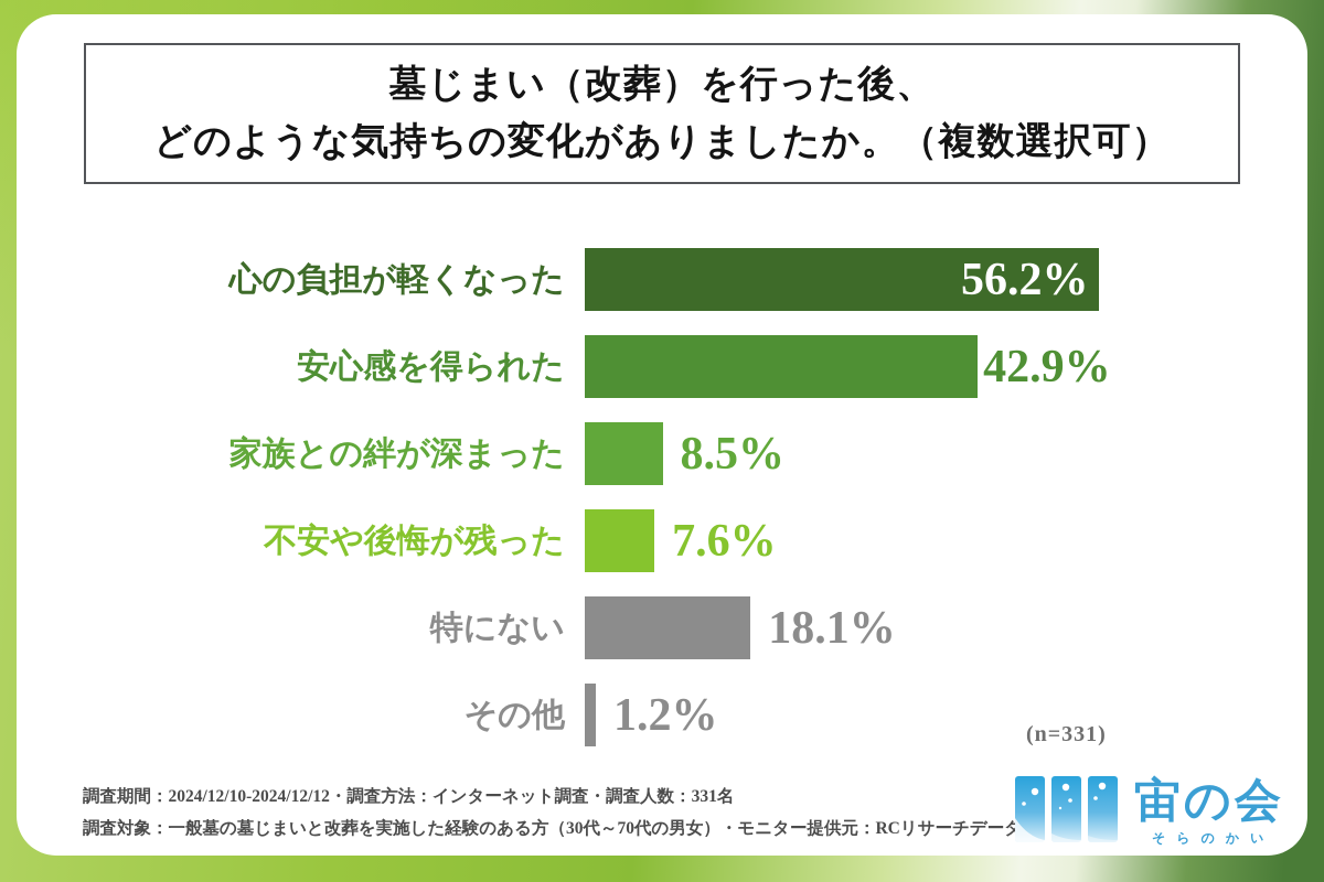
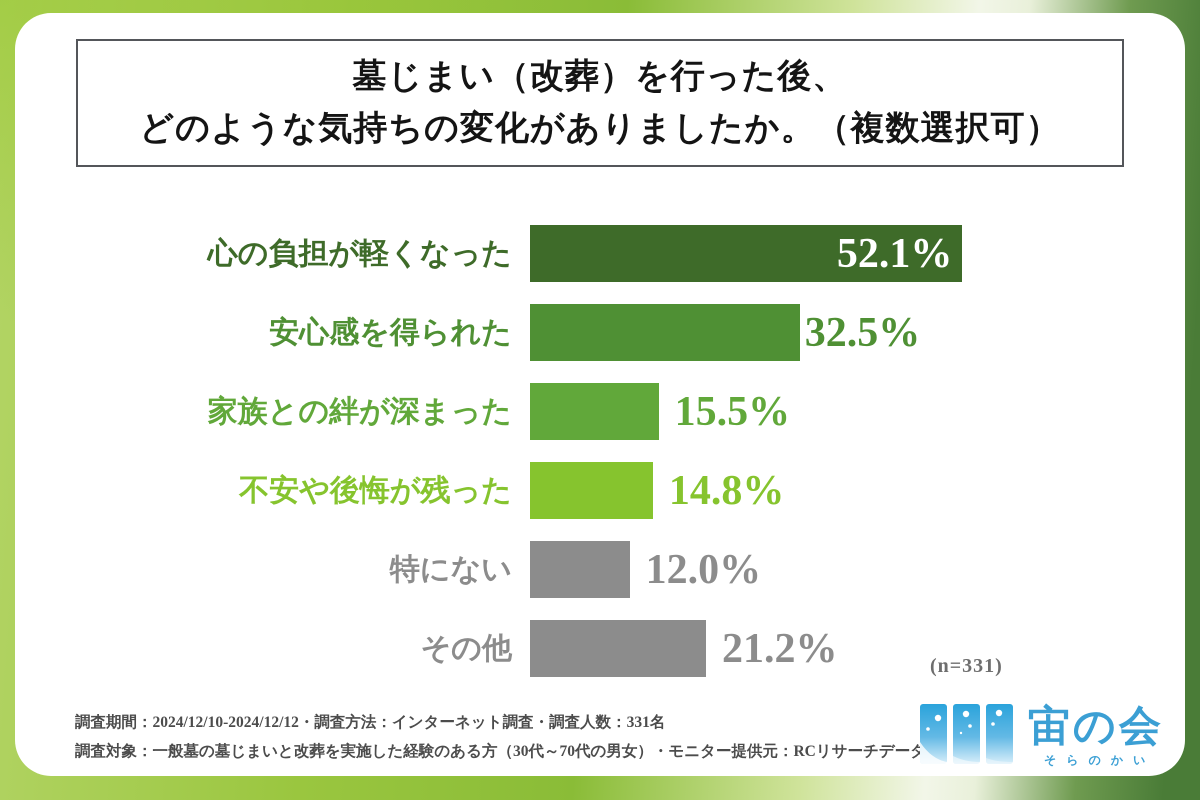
心の負担が軽くなった: 56.2% -> 52.1%
安心感を得られた: 42.9% -> 32.5%
家族との絆が深まった: 8.5% -> 15.5%
不安や後悔が残った: 7.6% -> 14.8%
特にない: 18.1% -> 12.0%
その他: 1.2% -> 21.2%
